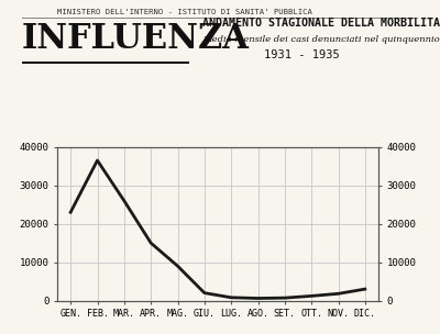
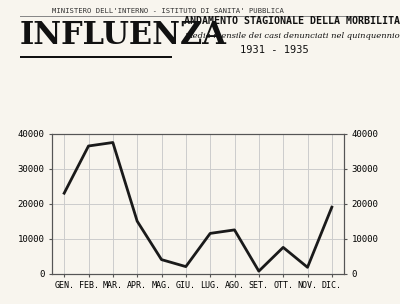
MAR.: 26000 -> 37500
MAG.: 9000 -> 4000
LUG.: 800 -> 11500
AGO.: 600 -> 12500
OTT.: 1200 -> 7500
DIC.: 3000 -> 19000
